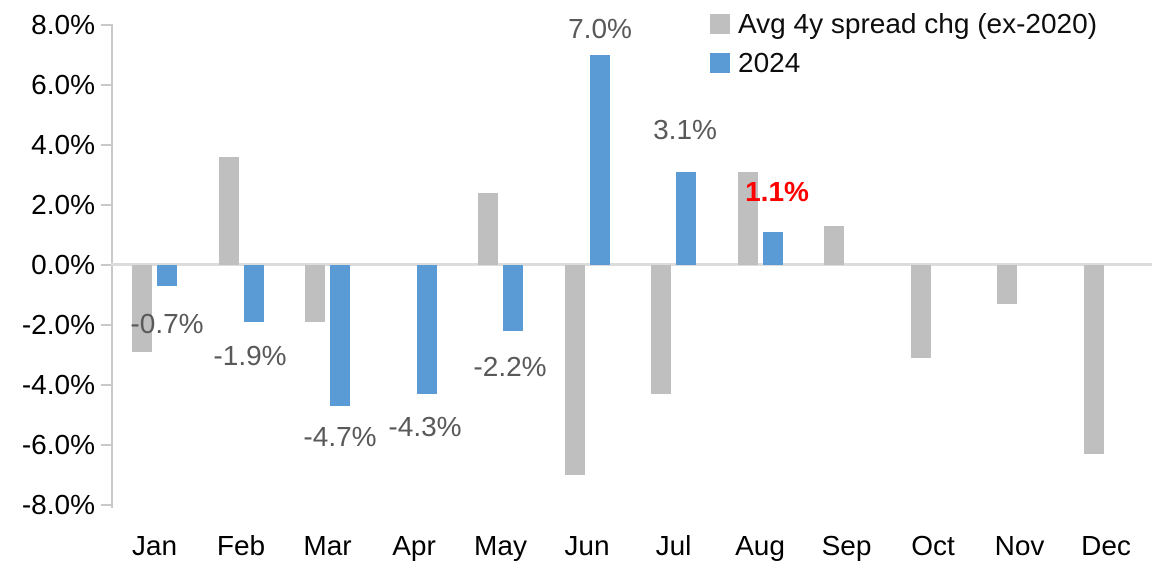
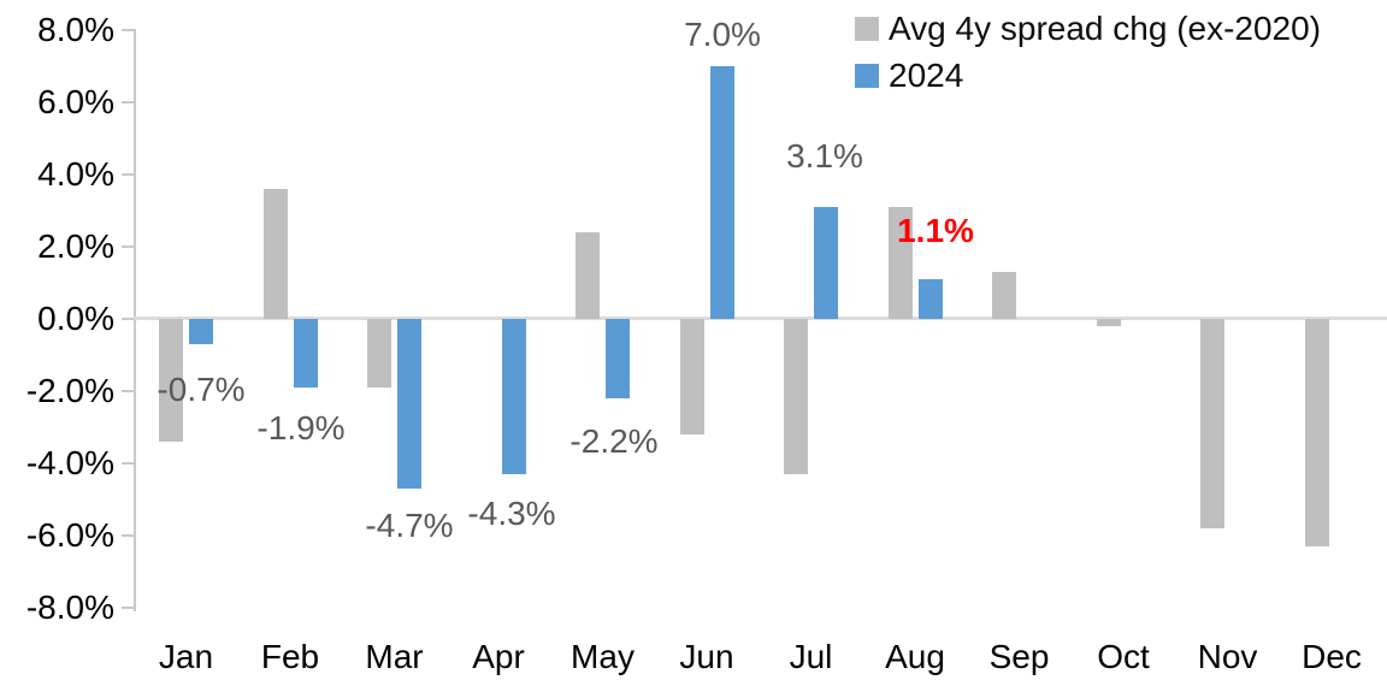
Avg 4y spread chg (ex-2020)/Jan: -2.9% -> -3.4%
Avg 4y spread chg (ex-2020)/Jun: -7.0% -> -3.2%
Avg 4y spread chg (ex-2020)/Oct: -3.1% -> -0.2%
Avg 4y spread chg (ex-2020)/Nov: -1.3% -> -5.8%
